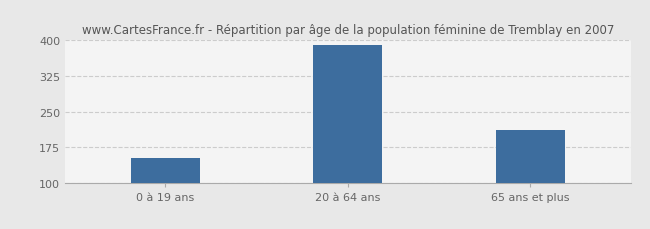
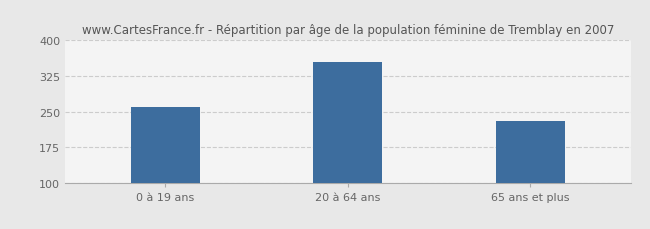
0 à 19 ans: 152 -> 260
20 à 64 ans: 390 -> 355
65 ans et plus: 212 -> 230
